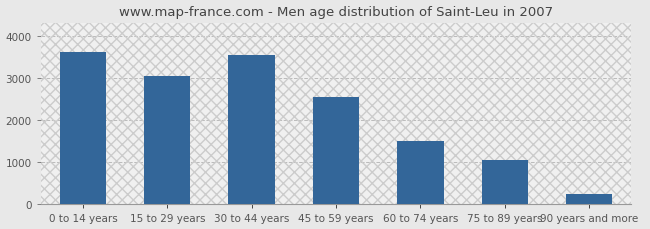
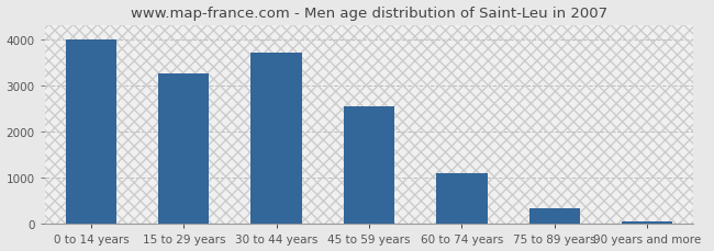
0 to 14 years: 3600 -> 4000
15 to 29 years: 3050 -> 3250
30 to 44 years: 3550 -> 3700
60 to 74 years: 1500 -> 1100
75 to 89 years: 1050 -> 350
90 years and more: 250 -> 60
